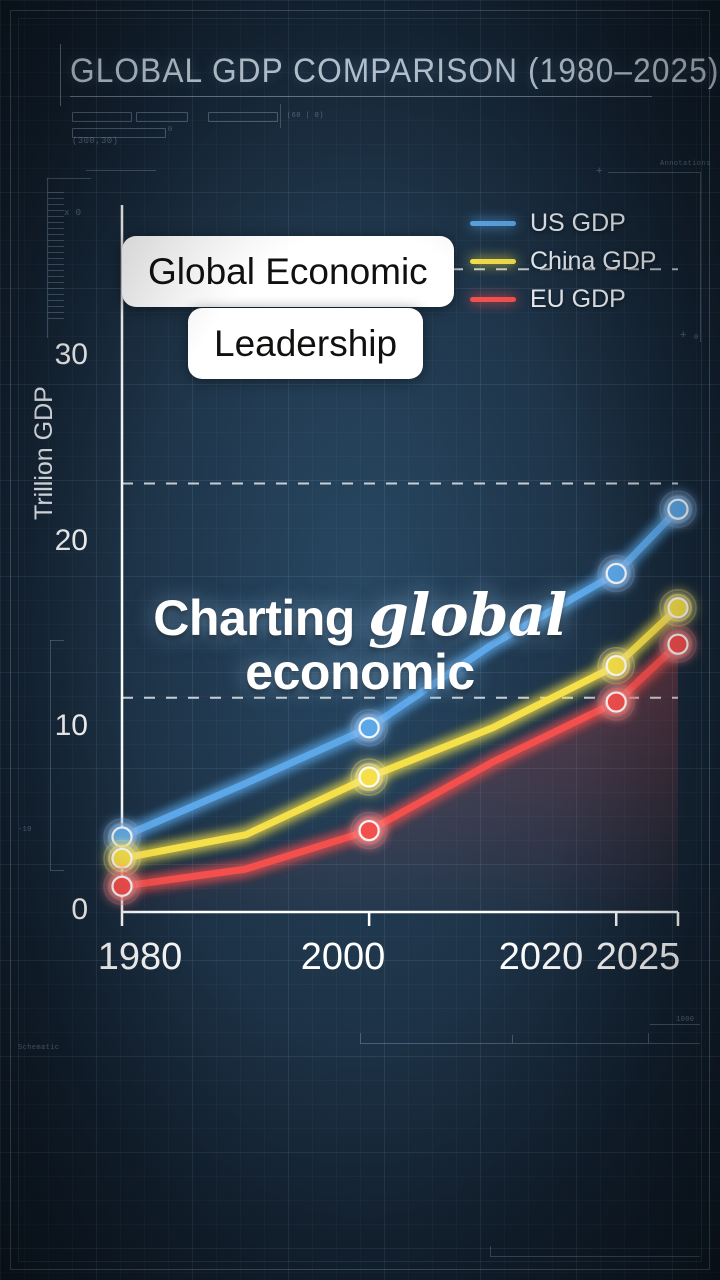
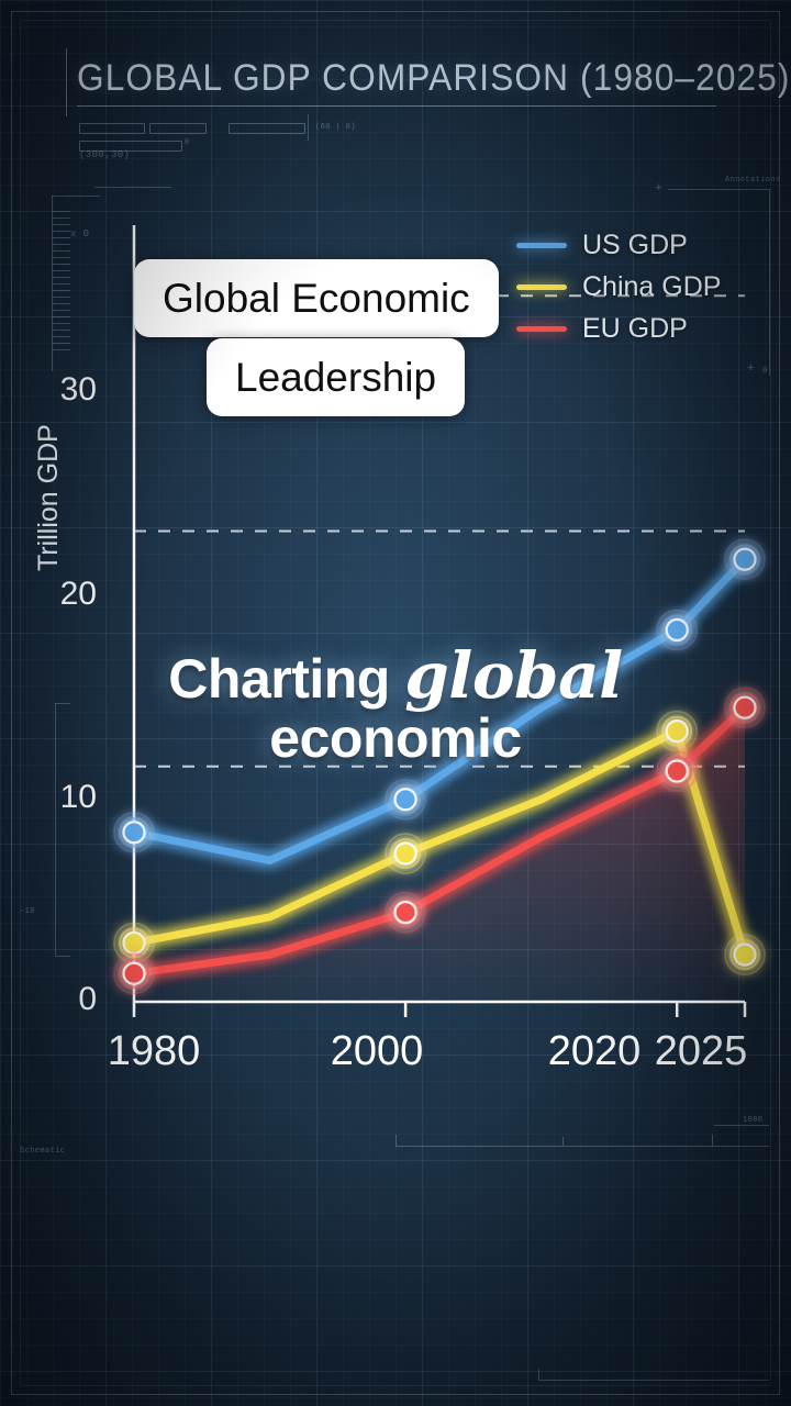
US GDP/1980: 3.5 -> 7.2
China GDP/2025: 14.2 -> 2.0
